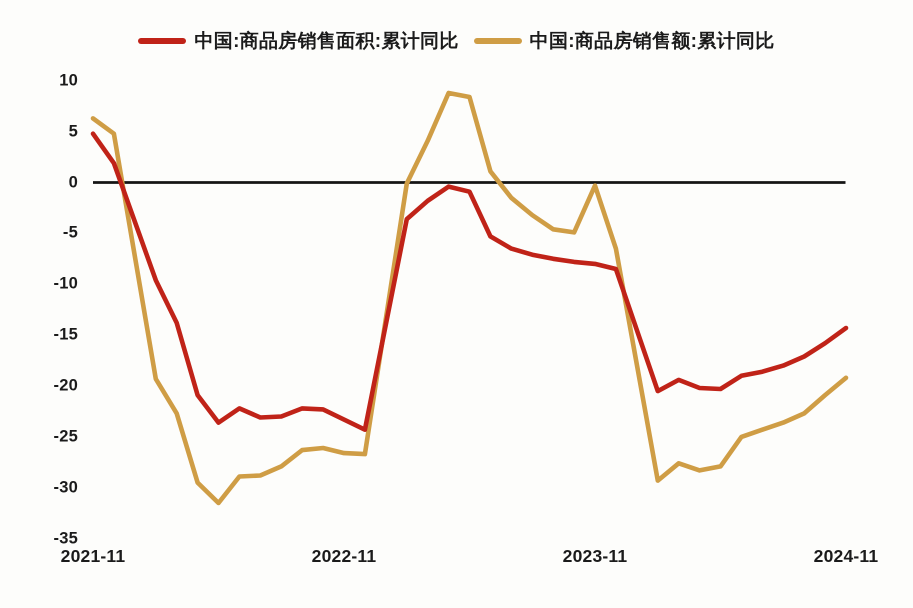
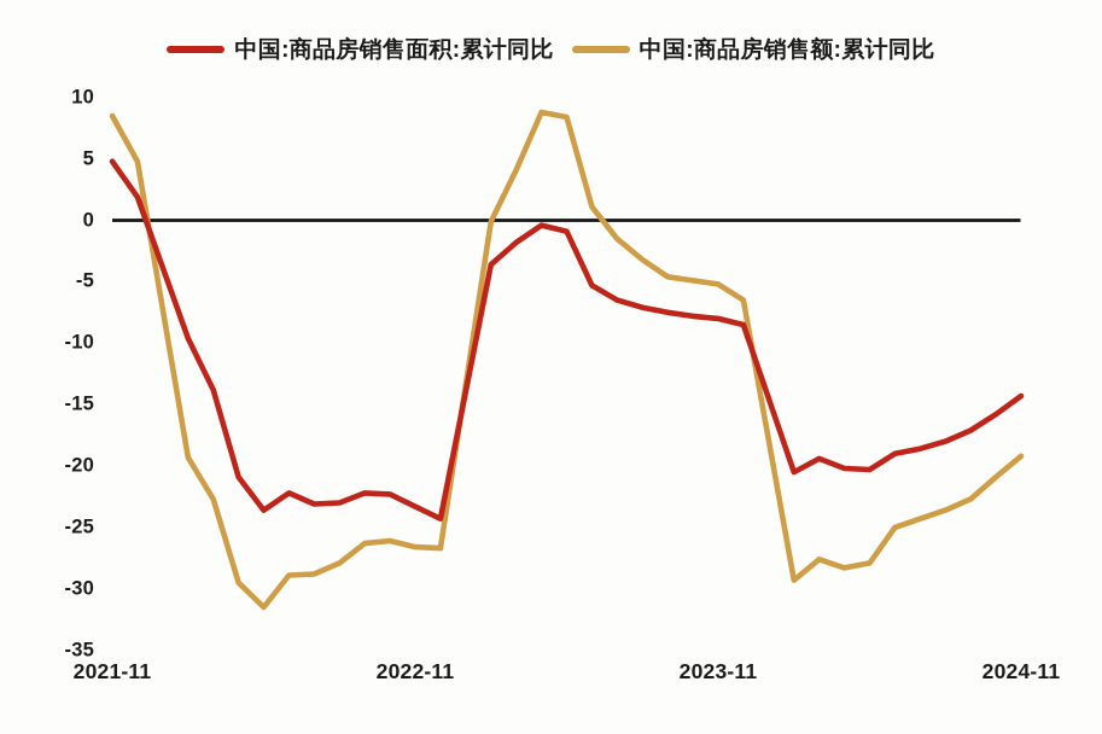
中国:商品房销售额:累计同比/2021-11: 6.3 -> 8.5
中国:商品房销售额:累计同比/2023-11: -0.3 -> -5.2
